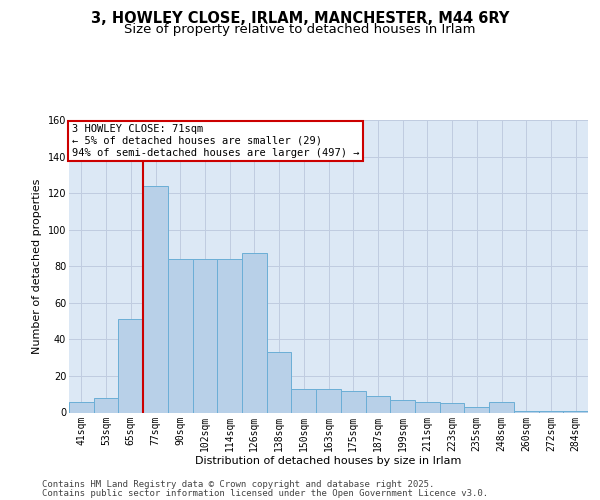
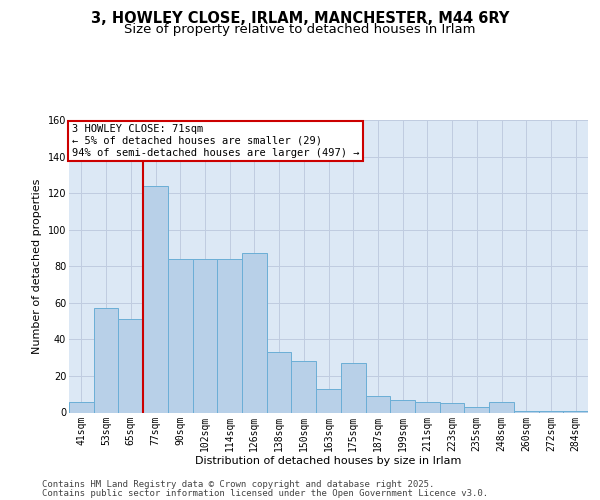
53sqm: 8 -> 57
150sqm: 13 -> 28
175sqm: 12 -> 27
